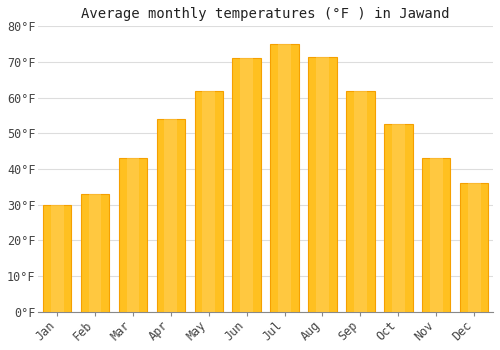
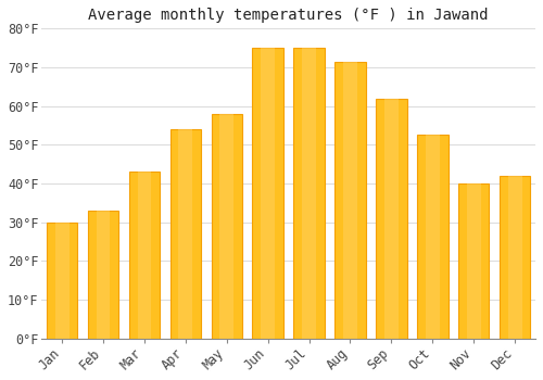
May: 62.0°F -> 58.0°F
Jun: 71.0°F -> 75.0°F
Nov: 43.0°F -> 40.0°F
Dec: 36.0°F -> 42.0°F
